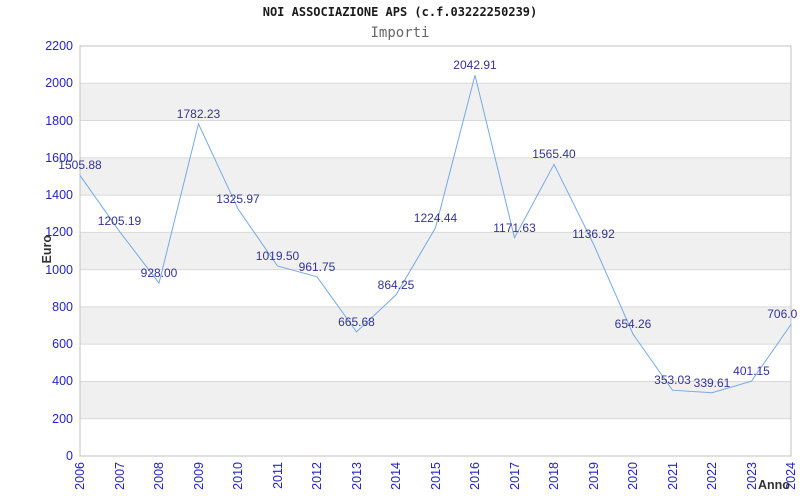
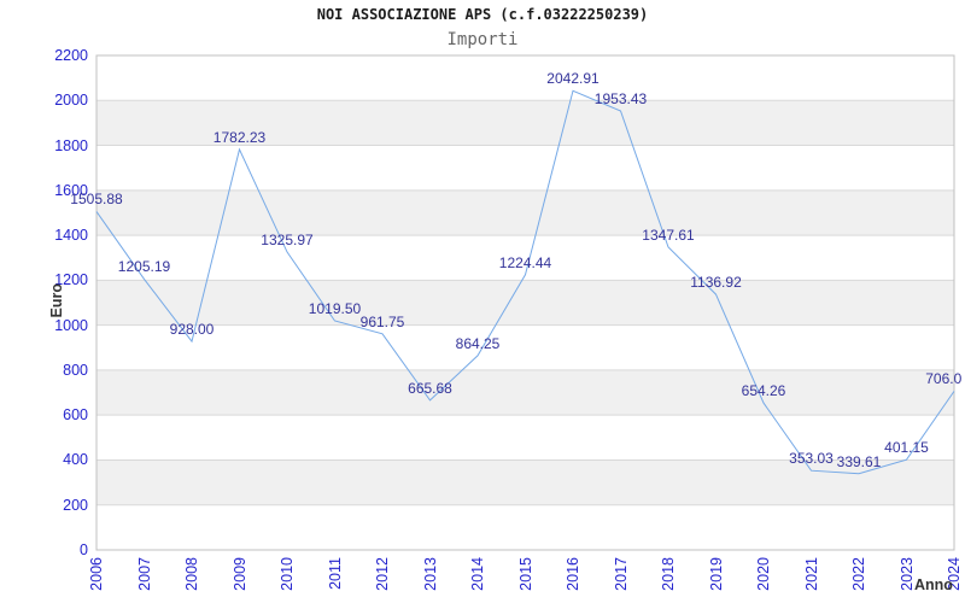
2017: 1171.63 -> 1953.43
2018: 1565.40 -> 1347.61
